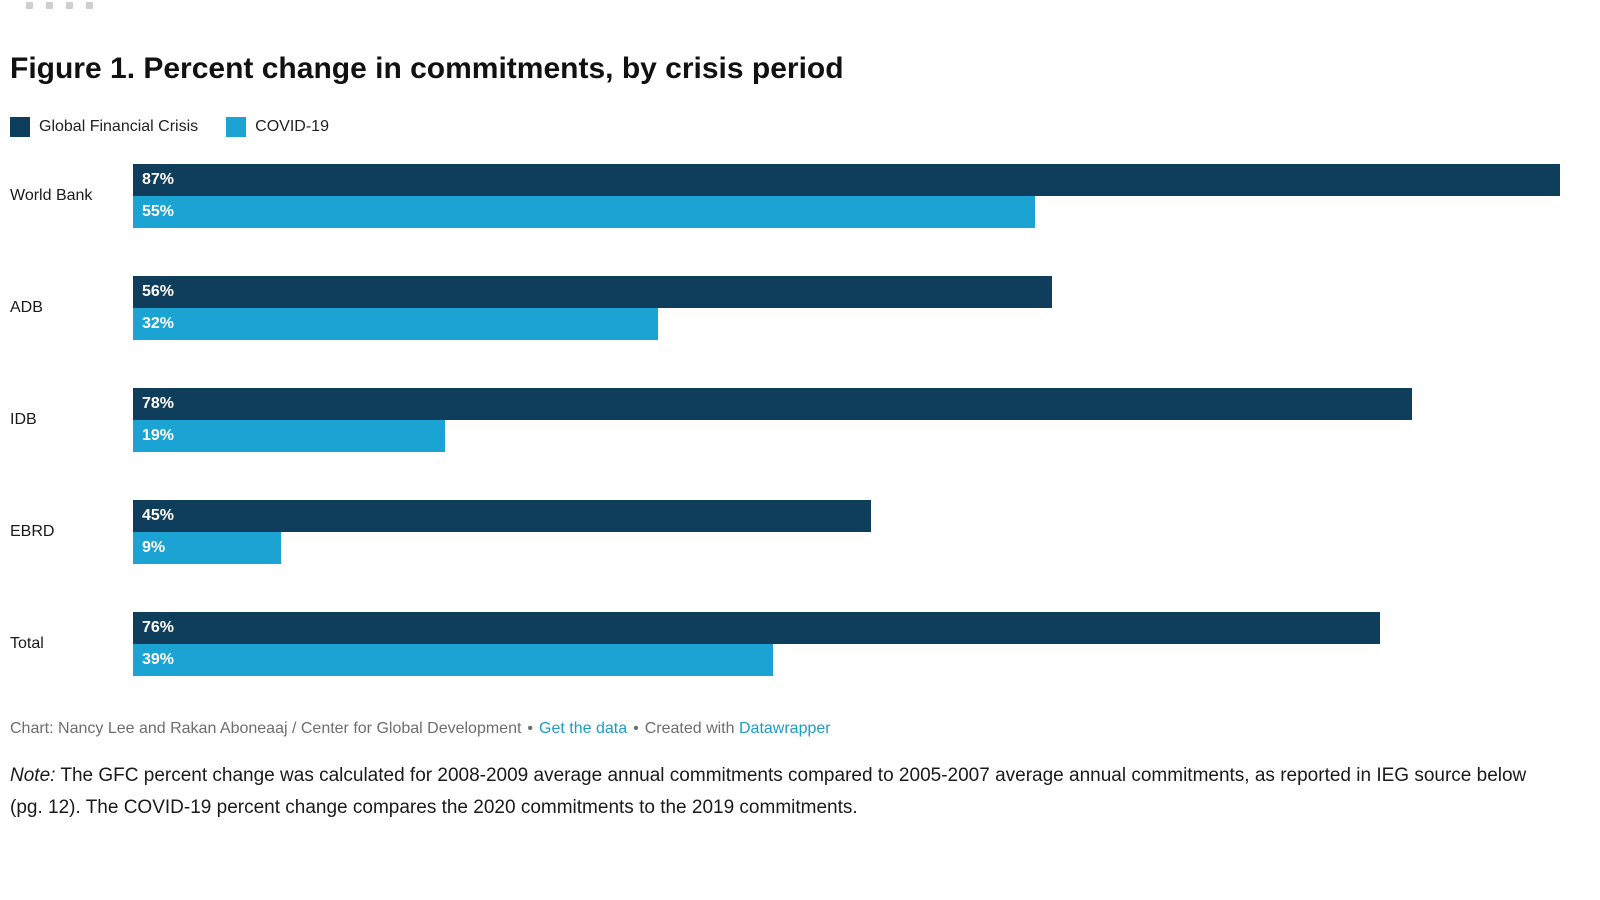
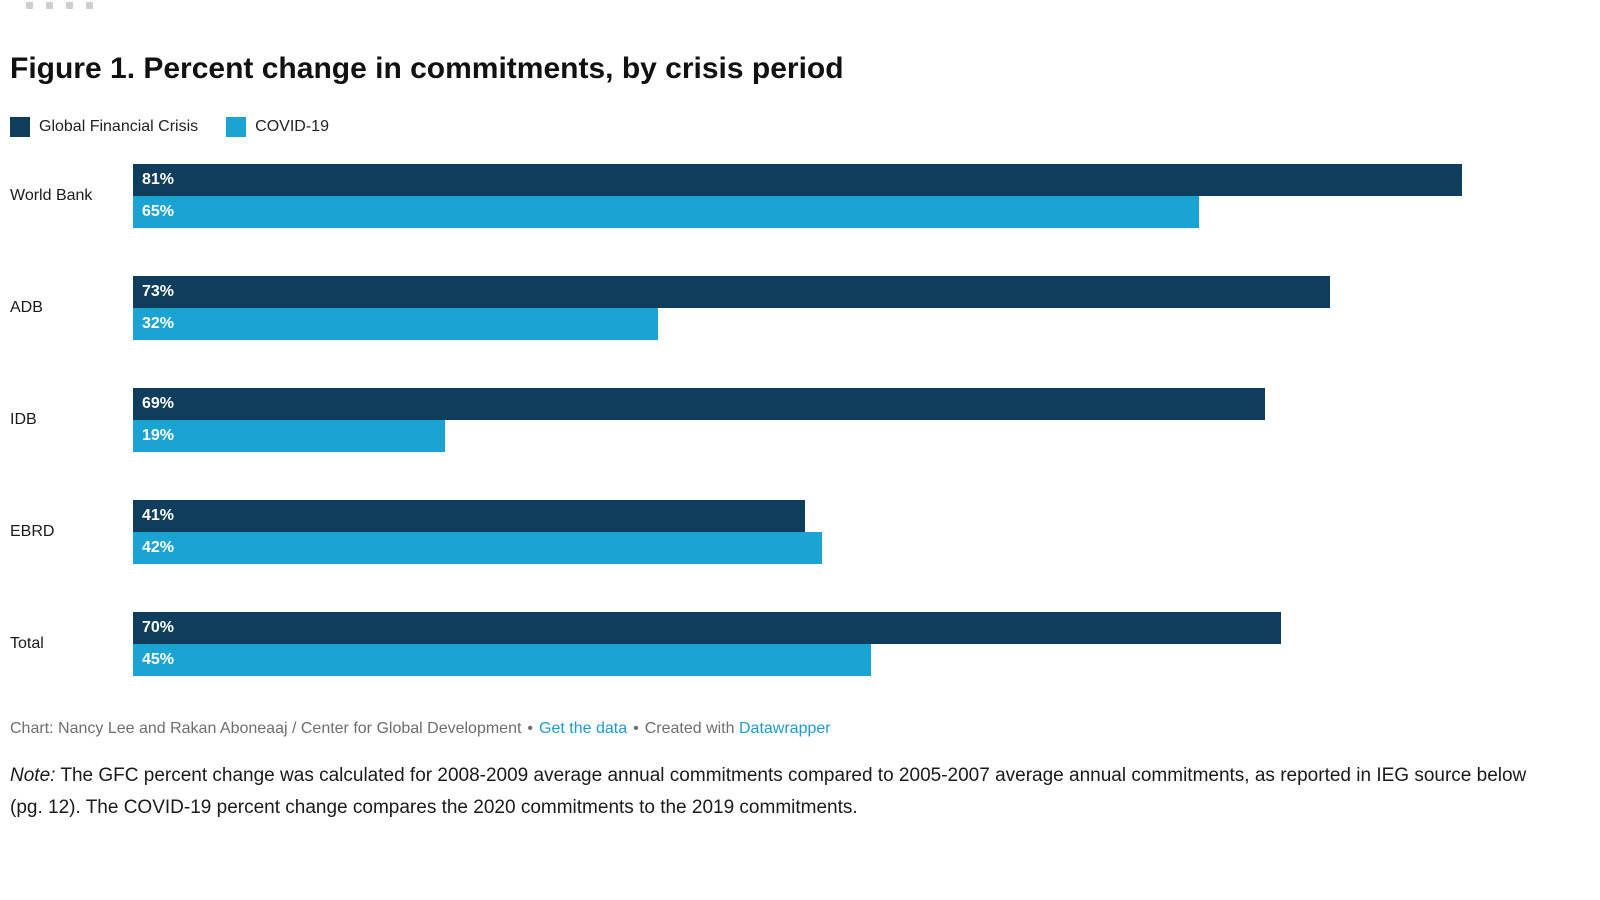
Global Financial Crisis/World Bank: 87% -> 81%
COVID-19/World Bank: 55% -> 65%
Global Financial Crisis/ADB: 56% -> 73%
Global Financial Crisis/IDB: 78% -> 69%
Global Financial Crisis/EBRD: 45% -> 41%
COVID-19/EBRD: 9% -> 42%
Global Financial Crisis/Total: 76% -> 70%
COVID-19/Total: 39% -> 45%
